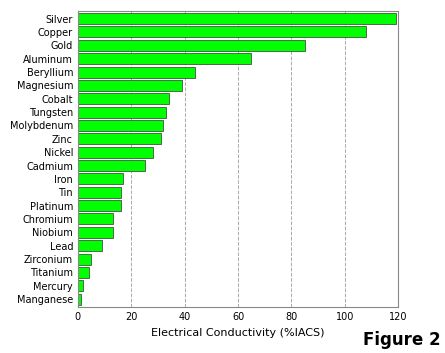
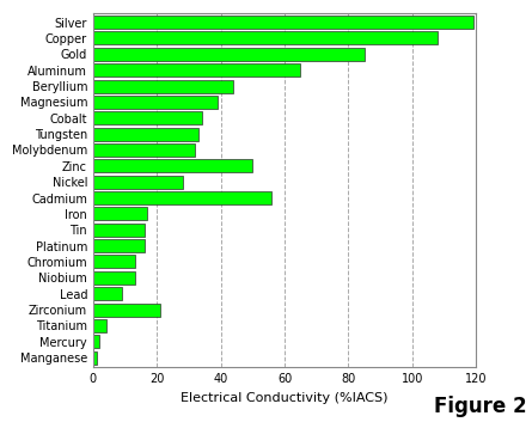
Zinc: 31 -> 50
Cadmium: 25 -> 56
Zirconium: 5 -> 21
